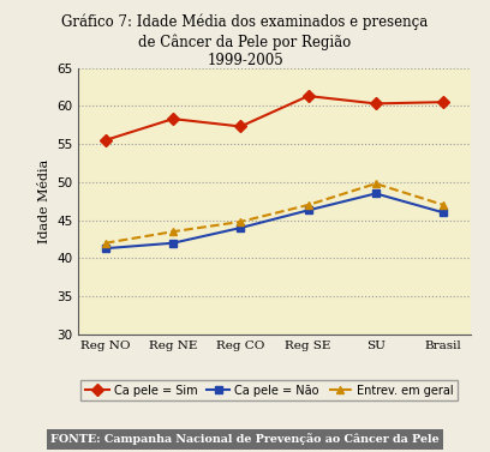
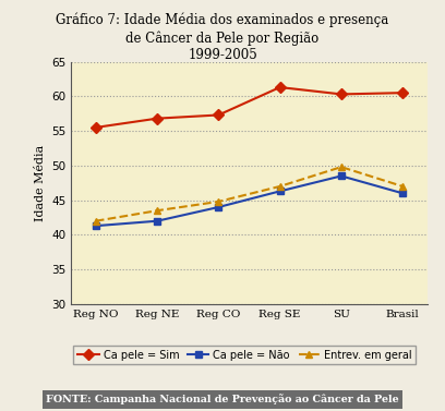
Ca pele = Sim/Reg NE: 58.3 -> 56.8
